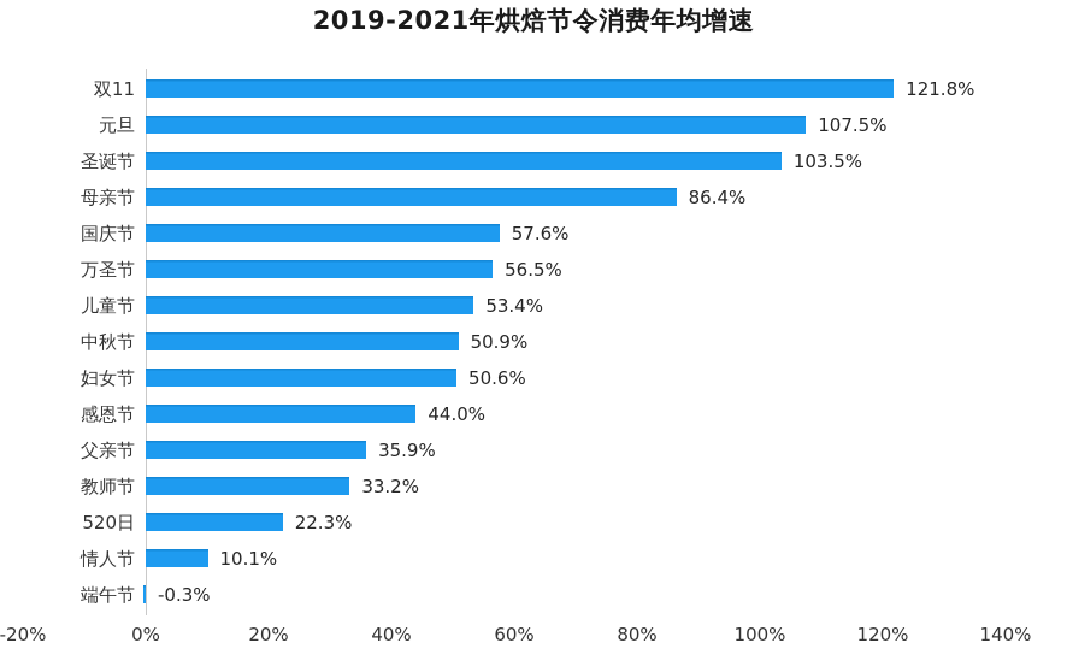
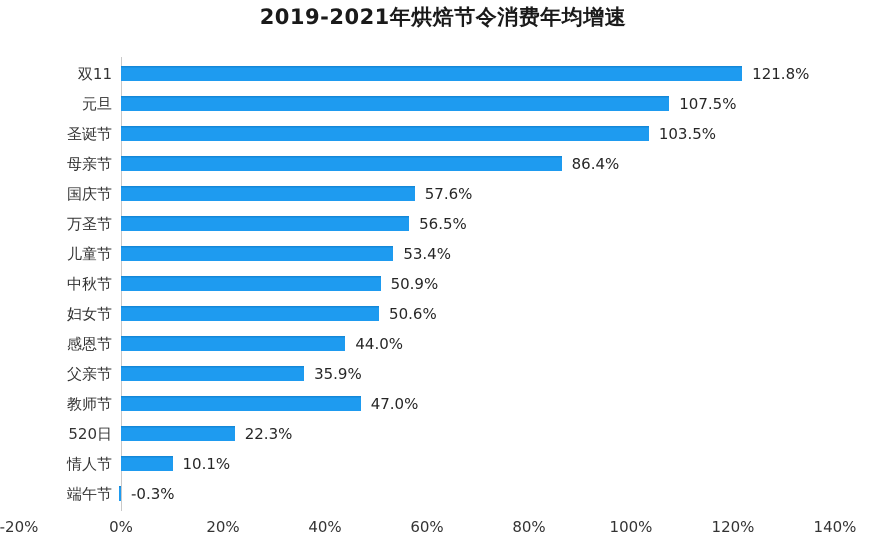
教师节: 33.2% -> 47.0%
